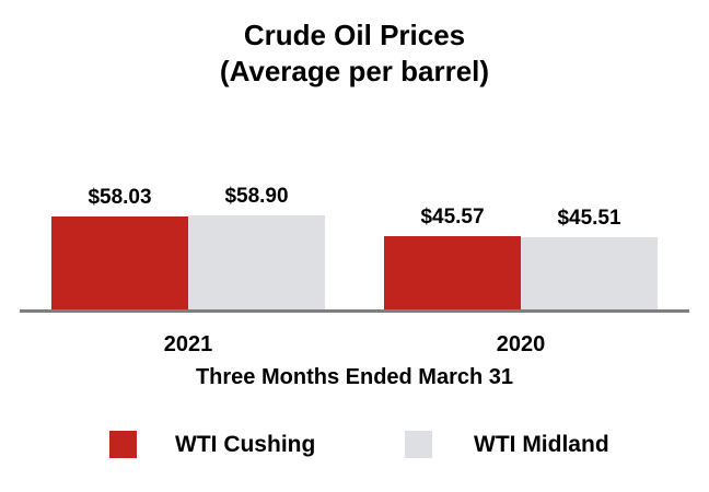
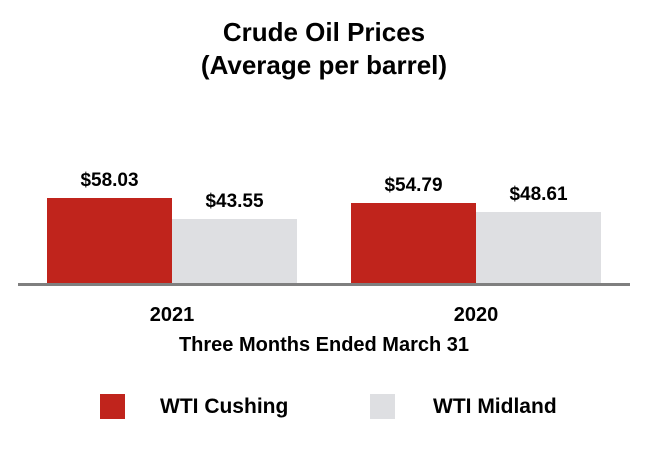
WTI Midland/2021: $58.90 -> $43.55
WTI Cushing/2020: $45.57 -> $54.79
WTI Midland/2020: $45.51 -> $48.61
